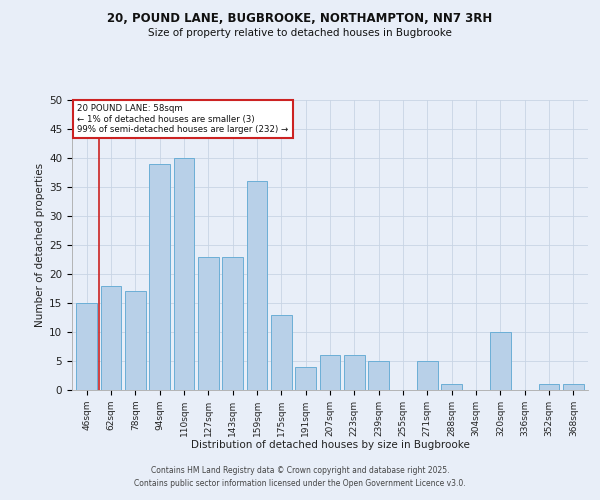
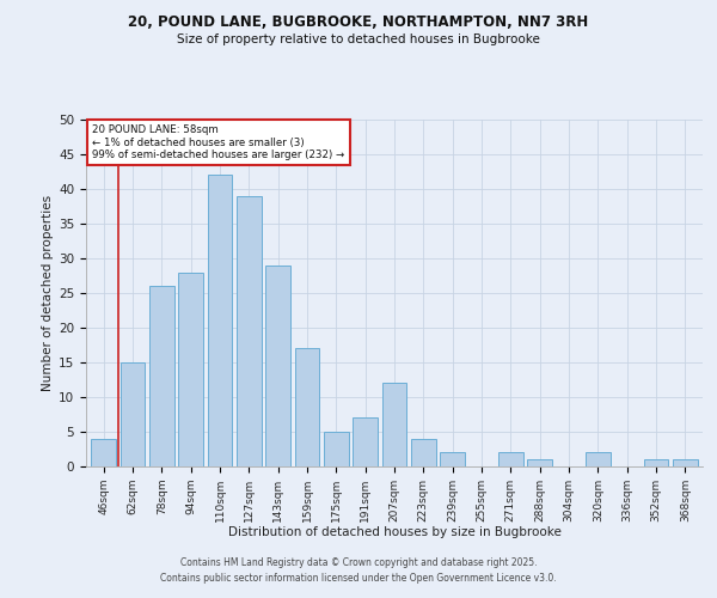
46sqm: 15 -> 4
62sqm: 18 -> 15
78sqm: 17 -> 26
94sqm: 39 -> 28
110sqm: 40 -> 42
127sqm: 23 -> 39
143sqm: 23 -> 29
159sqm: 36 -> 17
175sqm: 13 -> 5
191sqm: 4 -> 7
207sqm: 6 -> 12
223sqm: 6 -> 4
239sqm: 5 -> 2
271sqm: 5 -> 2
320sqm: 10 -> 2
